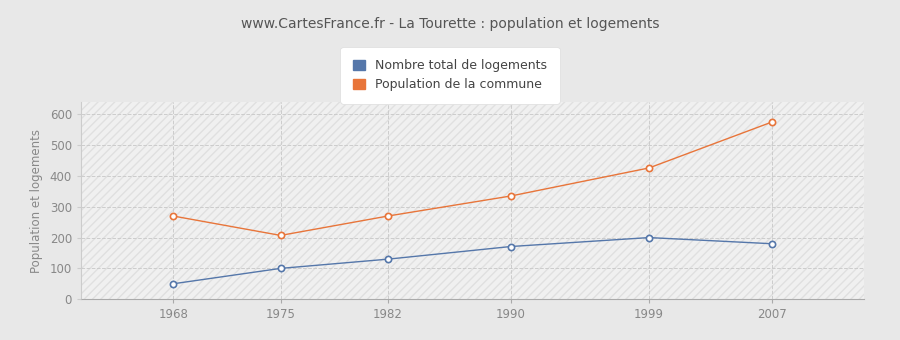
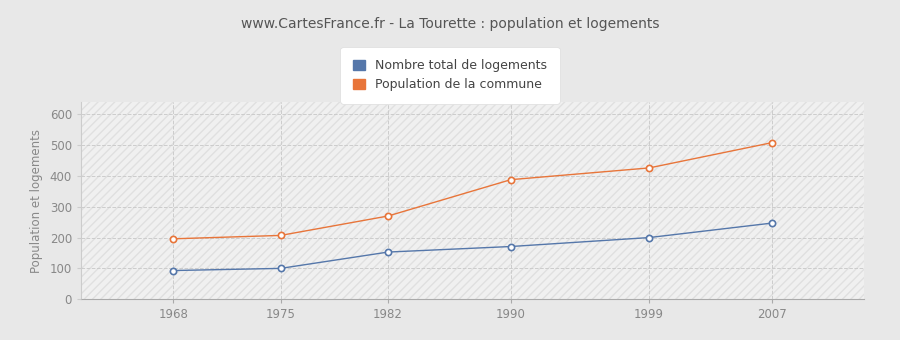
Nombre total de logements/1968: 50 -> 93
Population de la commune/1968: 270 -> 196
Nombre total de logements/1982: 130 -> 153
Population de la commune/1990: 335 -> 388
Nombre total de logements/2007: 180 -> 247
Population de la commune/2007: 575 -> 508
